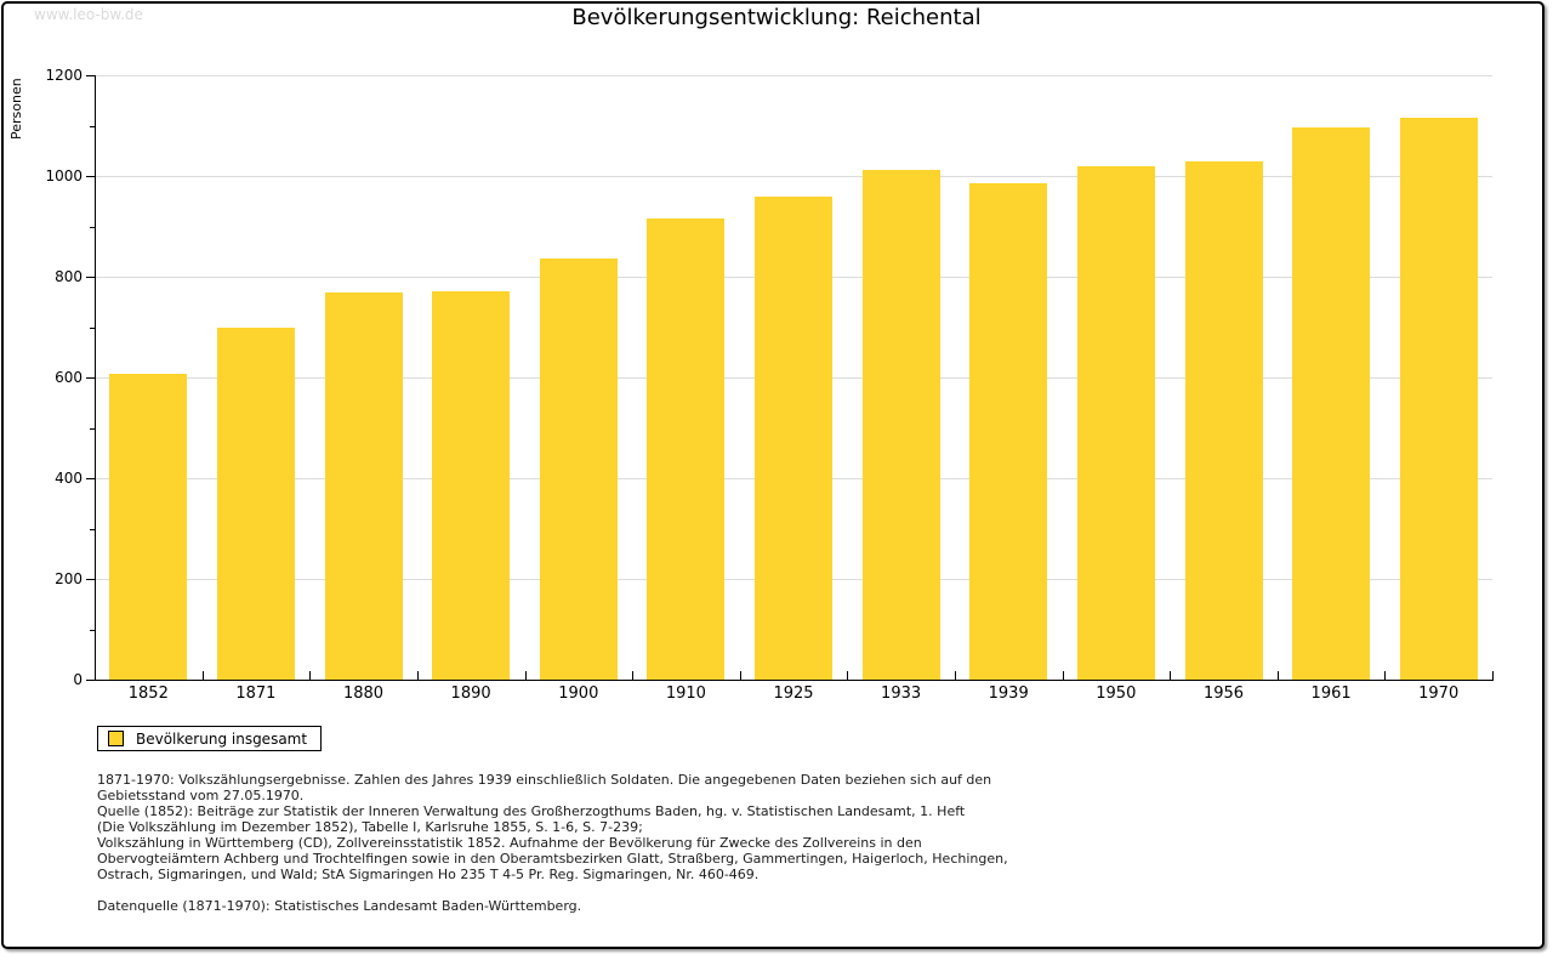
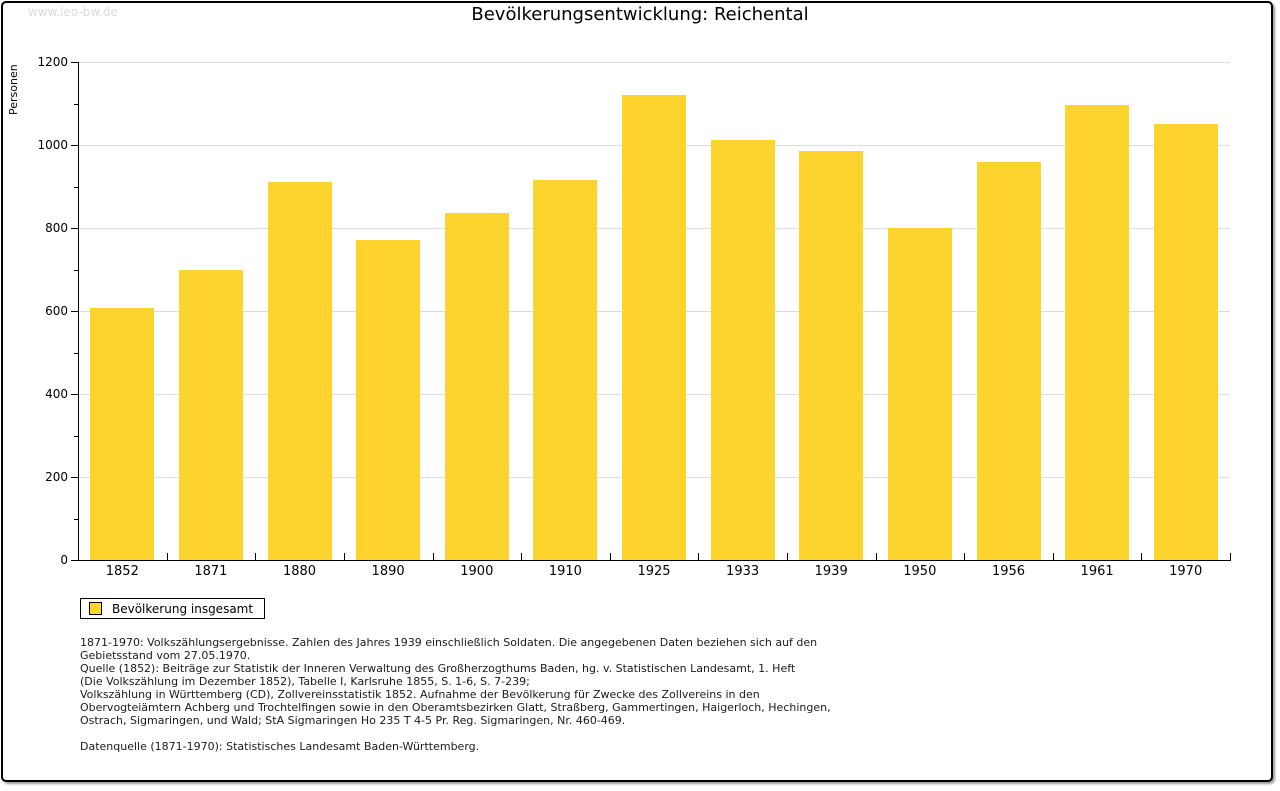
1880: 770 -> 910
1925: 960 -> 1120
1950: 1020 -> 800
1956: 1030 -> 960
1970: 1120 -> 1050
